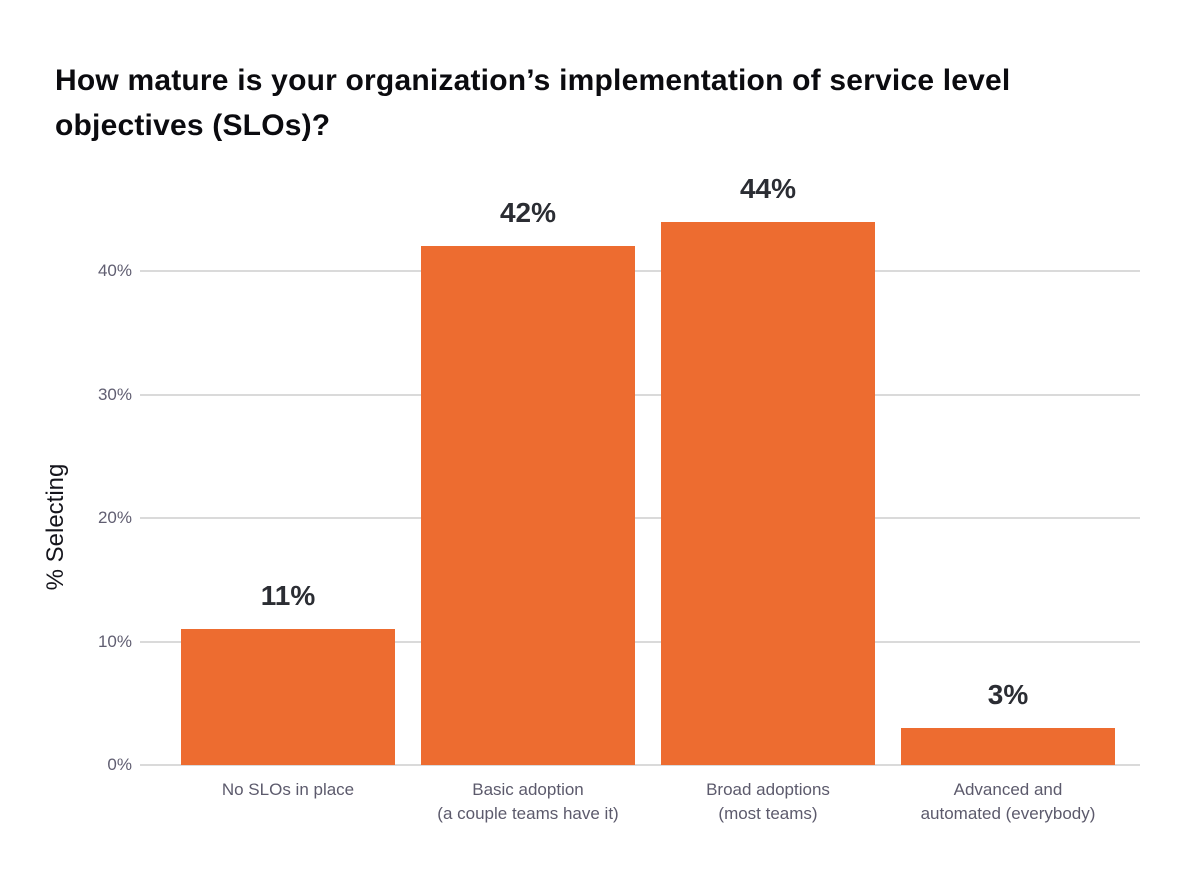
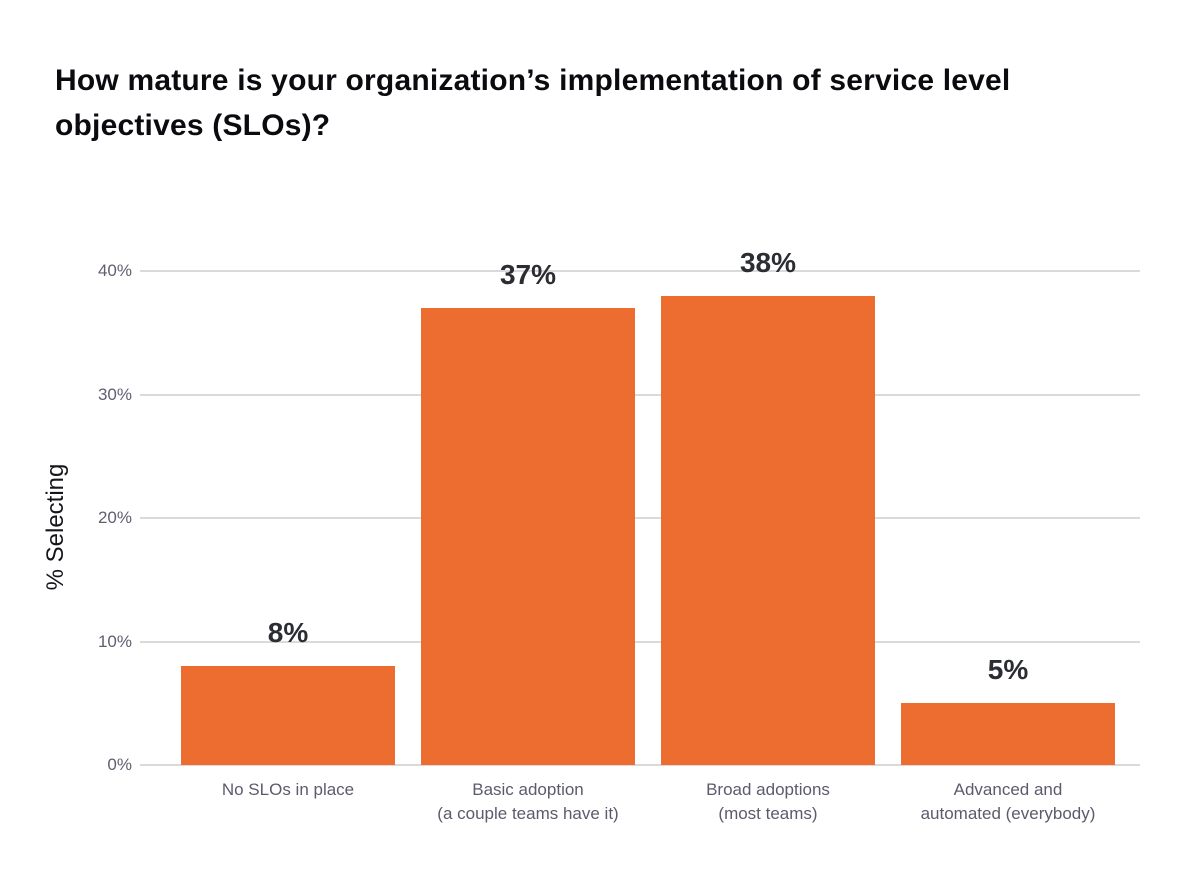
No SLOs in place: 11% -> 8%
Basic adoption (a couple teams have it): 42% -> 37%
Broad adoptions (most teams): 44% -> 38%
Advanced and automated (everybody): 3% -> 5%
